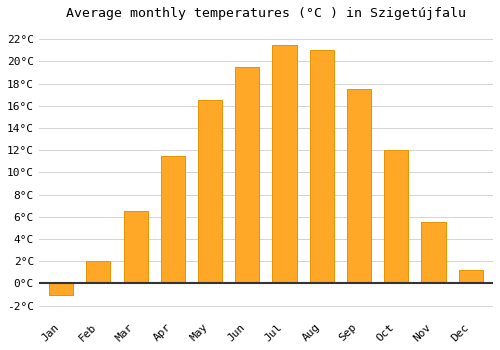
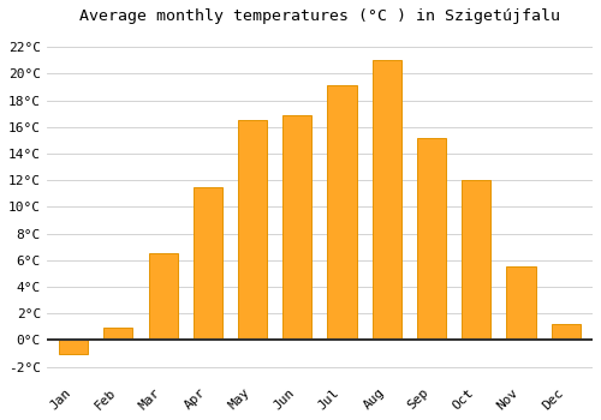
Feb: 2.0°C -> 0.9°C
Jun: 19.5°C -> 16.9°C
Jul: 21.5°C -> 19.1°C
Sep: 17.5°C -> 15.2°C
